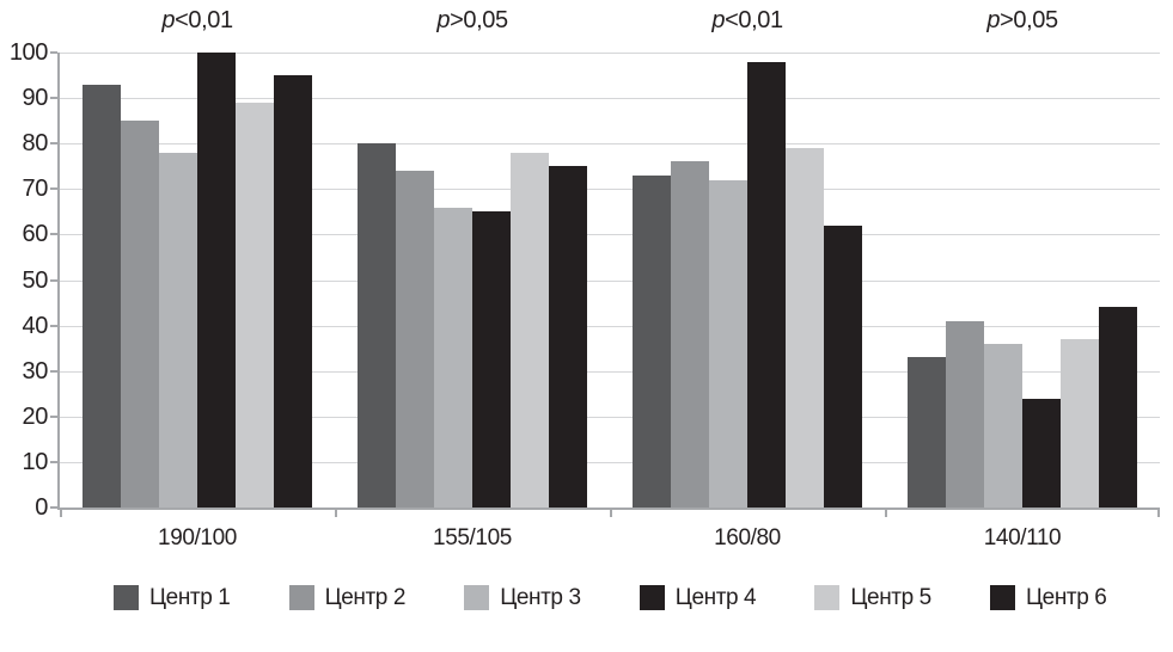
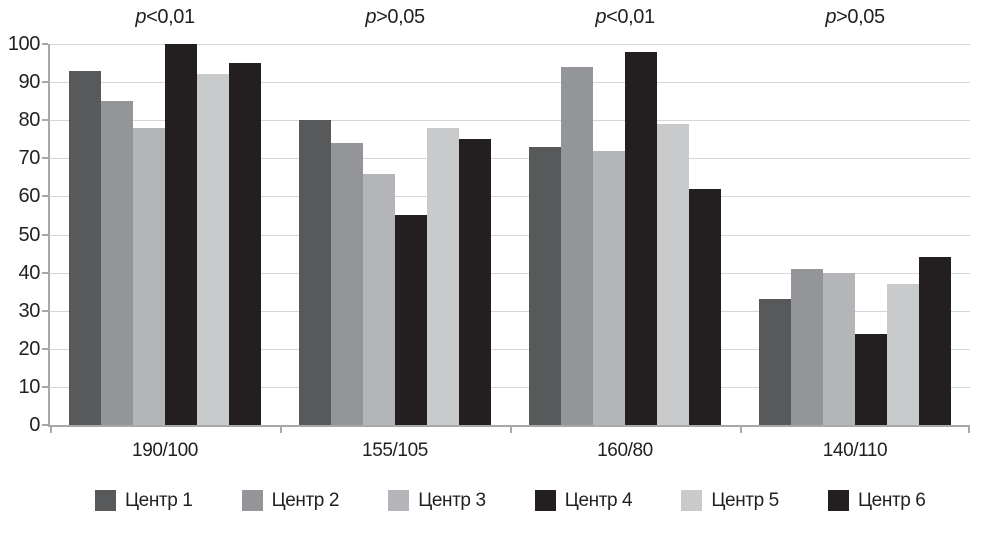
Центр 5/190/100: 89 -> 92
Центр 4/155/105: 65 -> 55
Центр 2/160/80: 76 -> 94
Центр 3/140/110: 36 -> 40
